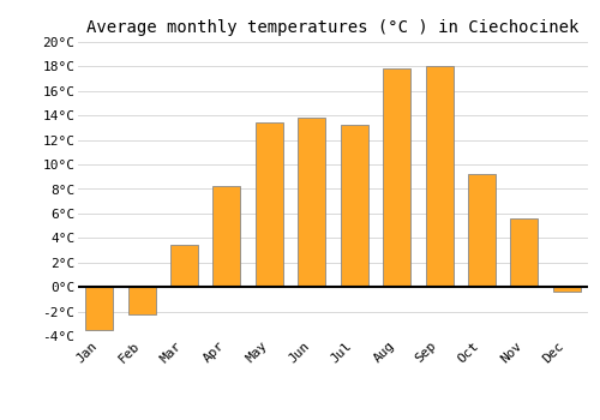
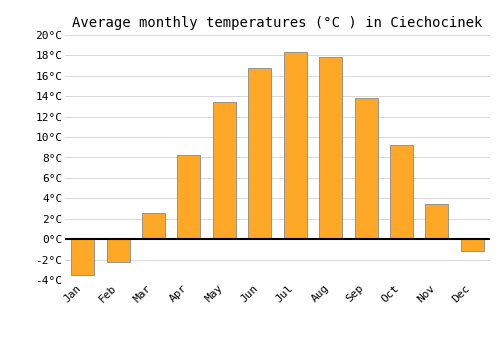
Mar: 3.4°C -> 2.6°C
Jun: 13.8°C -> 16.8°C
Jul: 13.2°C -> 18.3°C
Sep: 18.0°C -> 13.8°C
Nov: 5.6°C -> 3.4°C
Dec: -0.4°C -> -1.2°C
